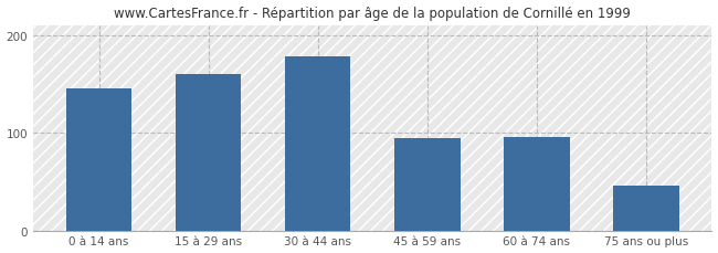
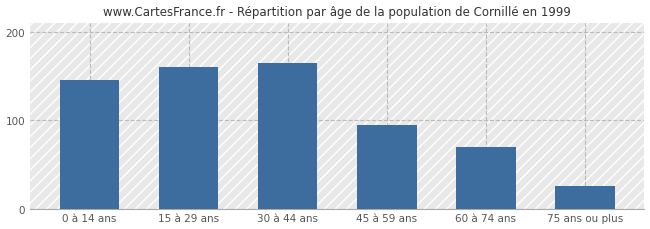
30 à 44 ans: 178 -> 165
60 à 74 ans: 96 -> 70
75 ans ou plus: 46 -> 25
